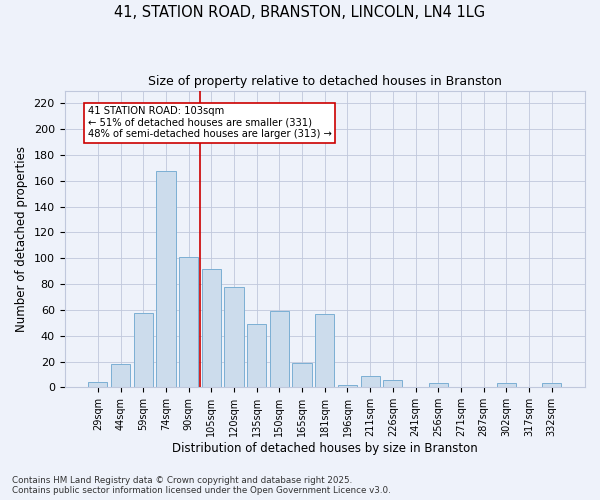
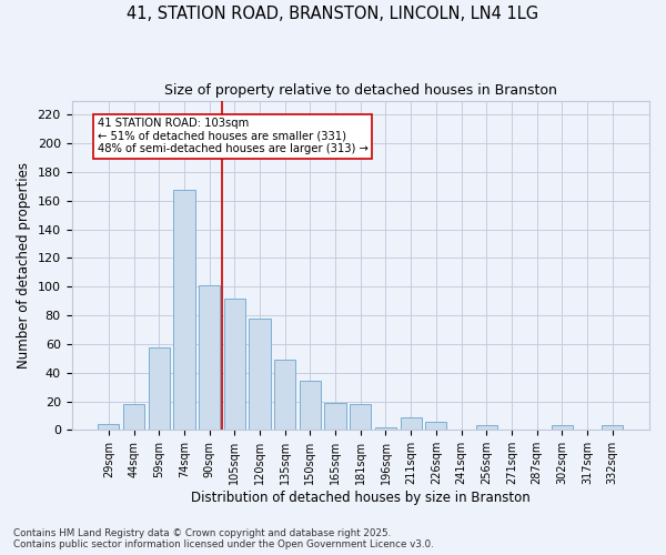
150sqm: 59 -> 34
181sqm: 57 -> 18
